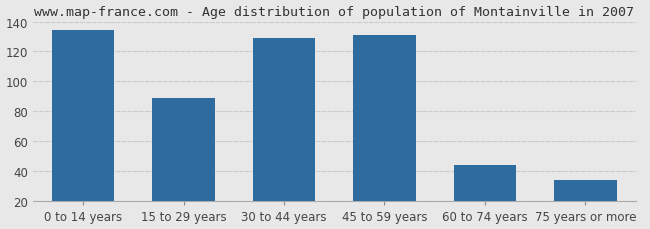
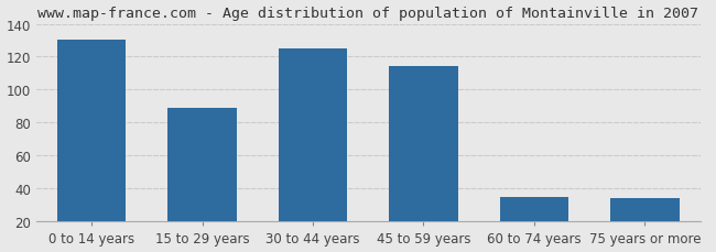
0 to 14 years: 134 -> 130
30 to 44 years: 129 -> 125
45 to 59 years: 131 -> 114
60 to 74 years: 44 -> 35
